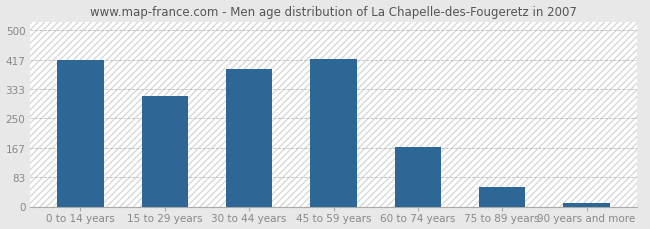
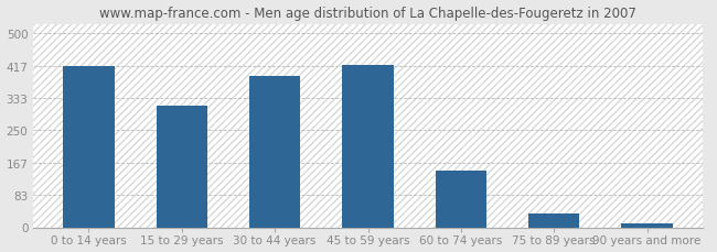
60 to 74 years: 170 -> 145
75 to 89 years: 55 -> 35
